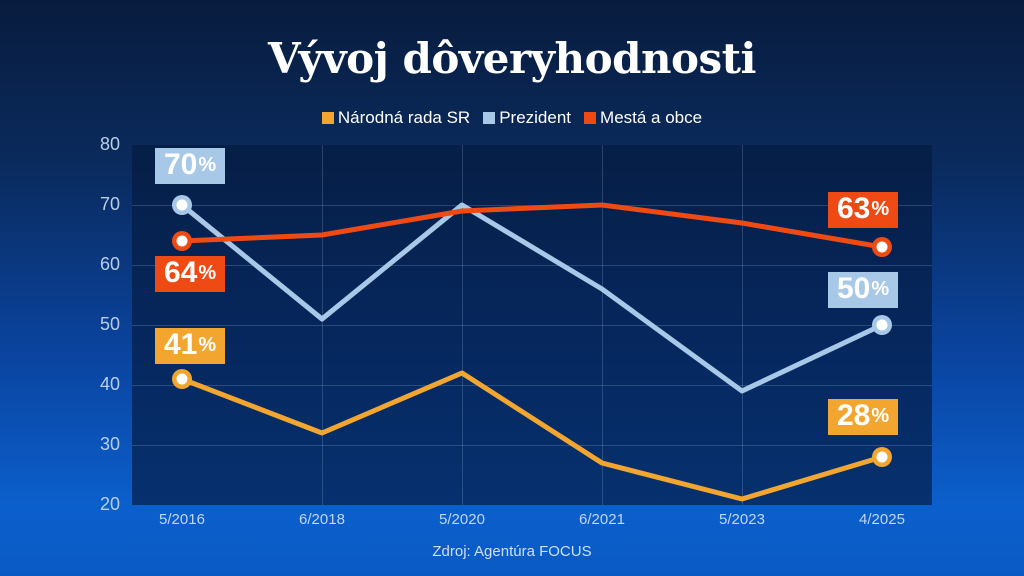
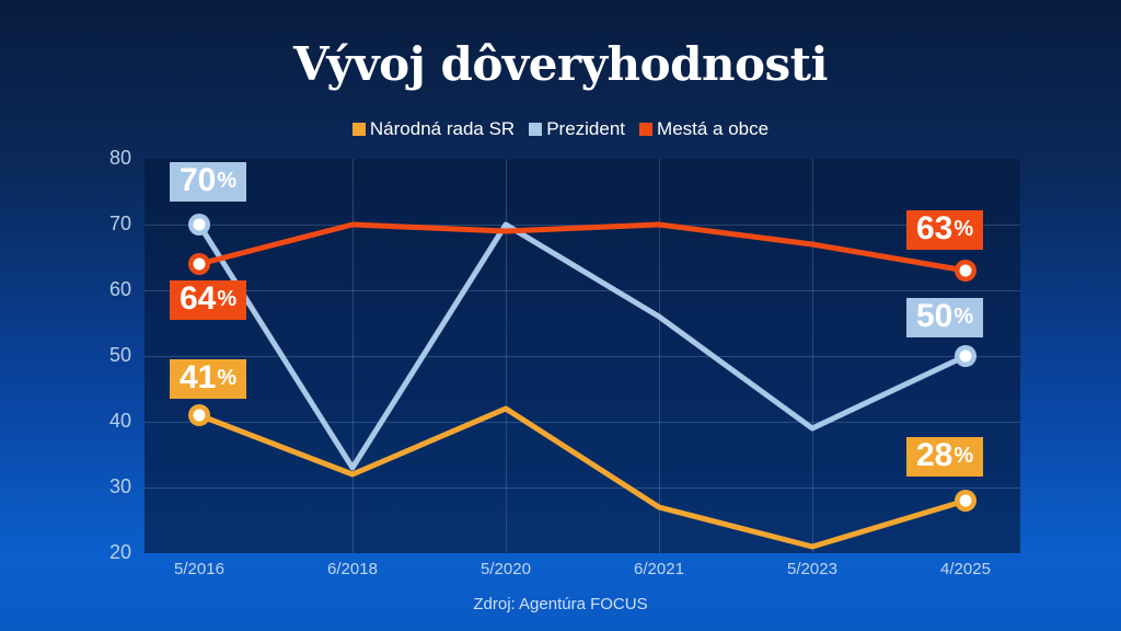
Prezident/6/2018: 51 -> 33
Mestá a obce/6/2018: 65 -> 70
